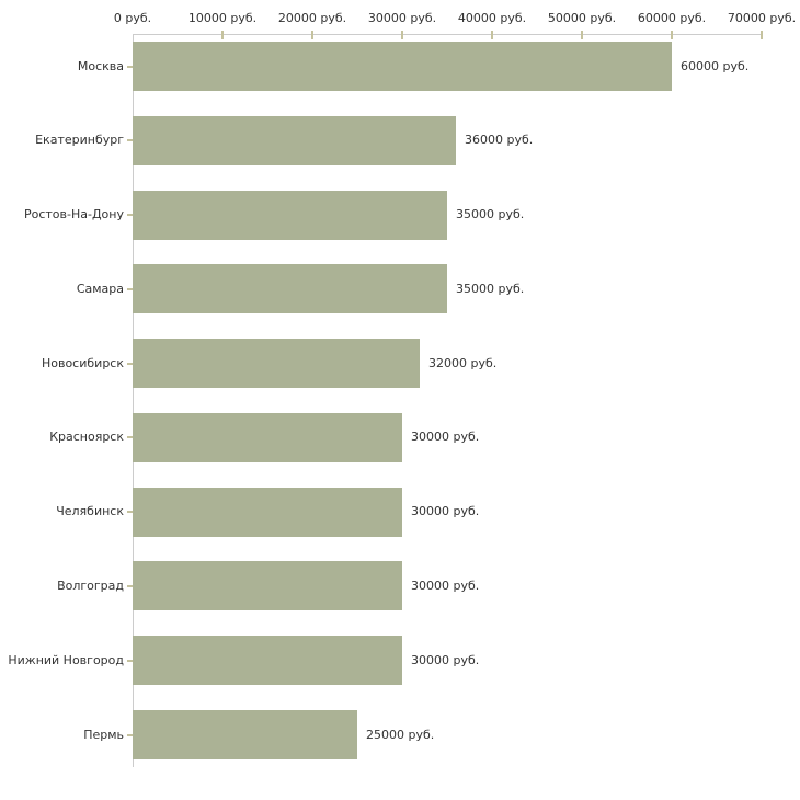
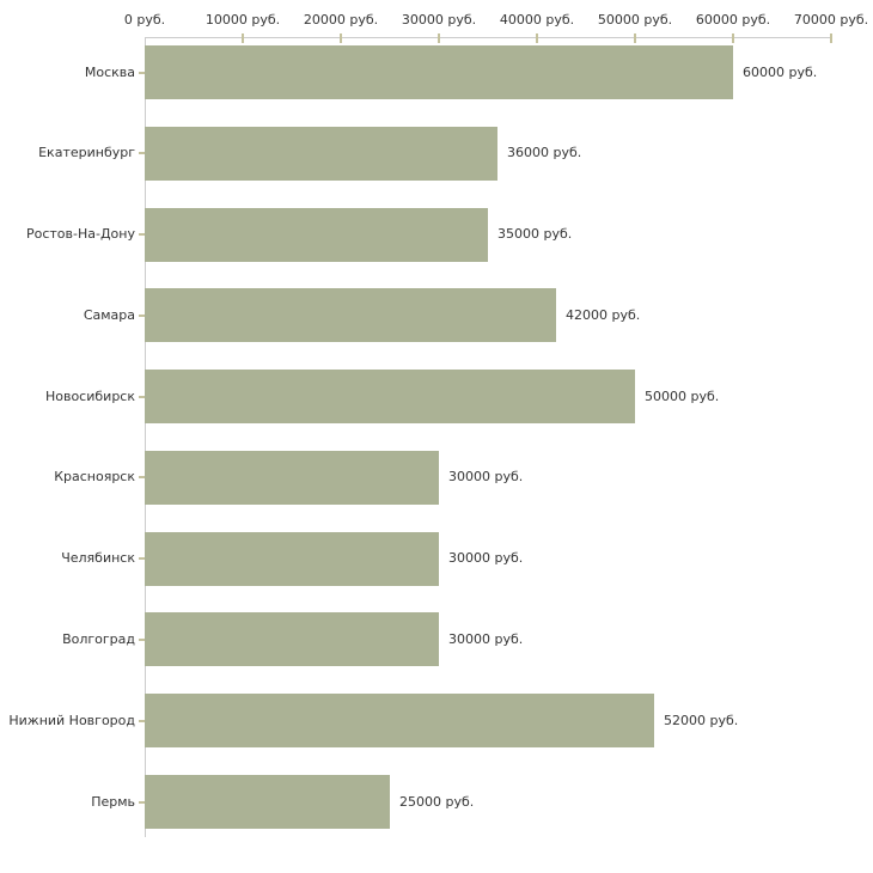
Самара: 35000 -> 42000
Новосибирск: 32000 -> 50000
Нижний Новгород: 30000 -> 52000
